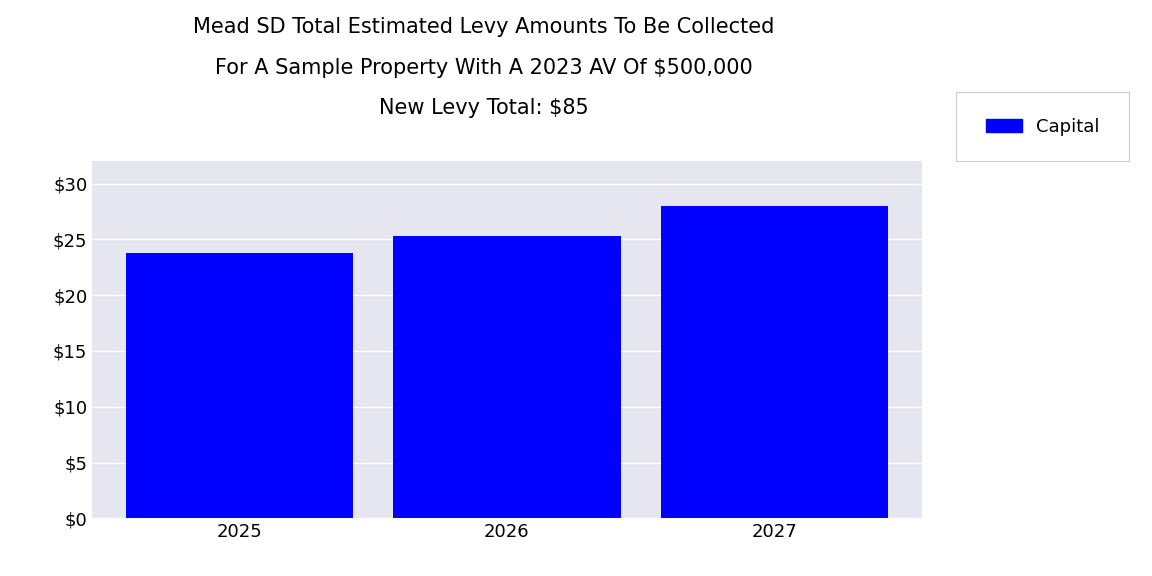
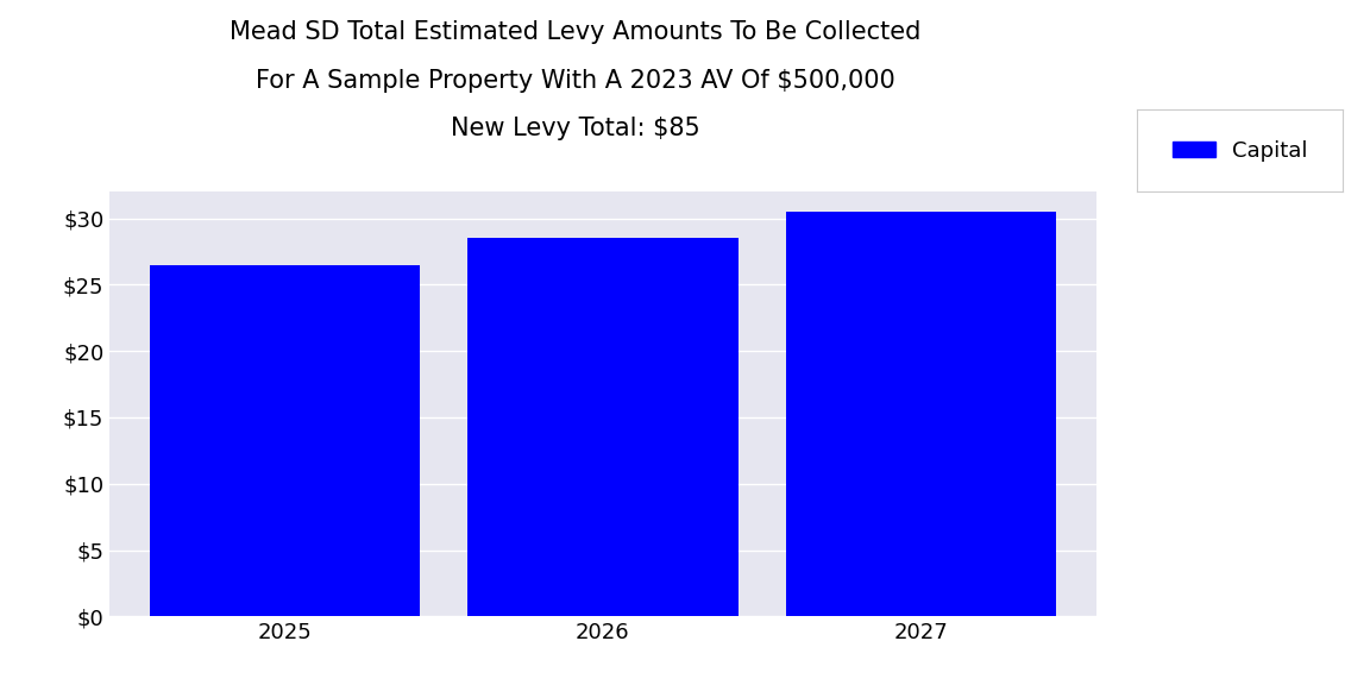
2025: $23.8 -> $26.5
2026: $25.3 -> $28.5
2027: $28.0 -> $30.5
